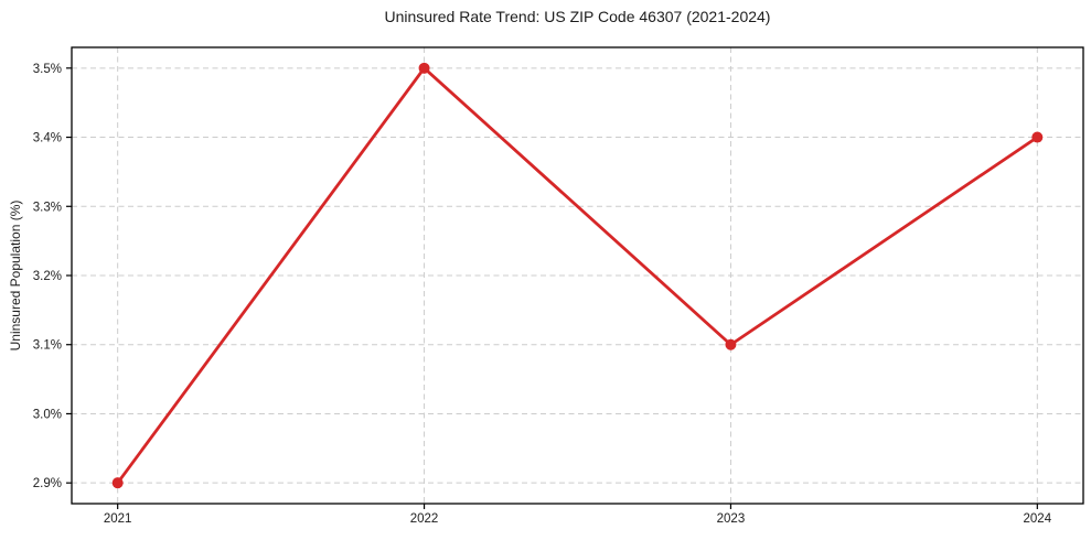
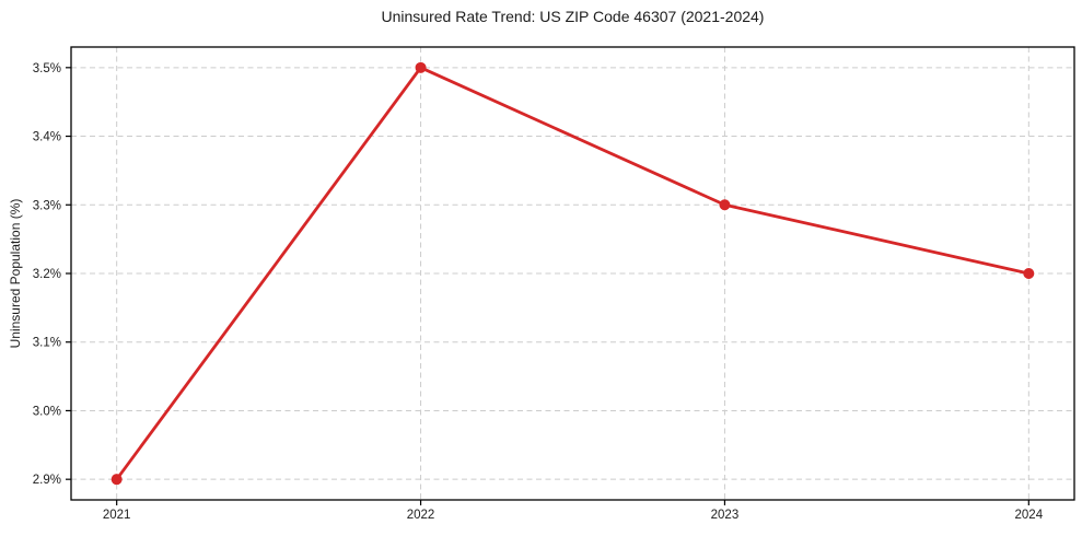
2023: 3.1% -> 3.3%
2024: 3.4% -> 3.2%
